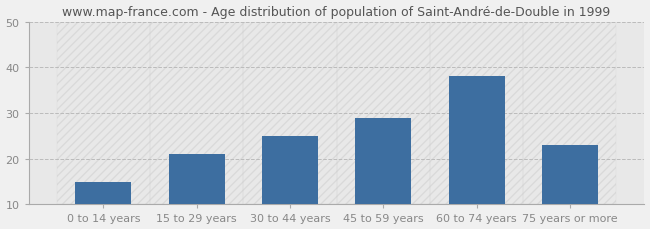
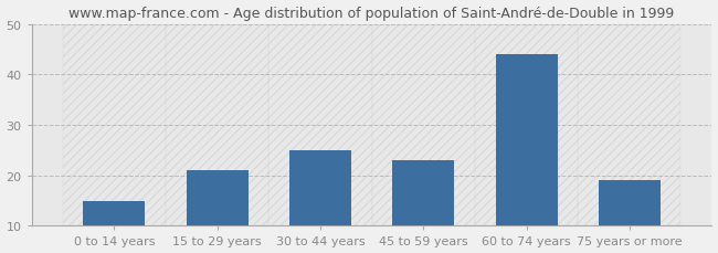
45 to 59 years: 29 -> 23
60 to 74 years: 38 -> 44
75 years or more: 23 -> 19
